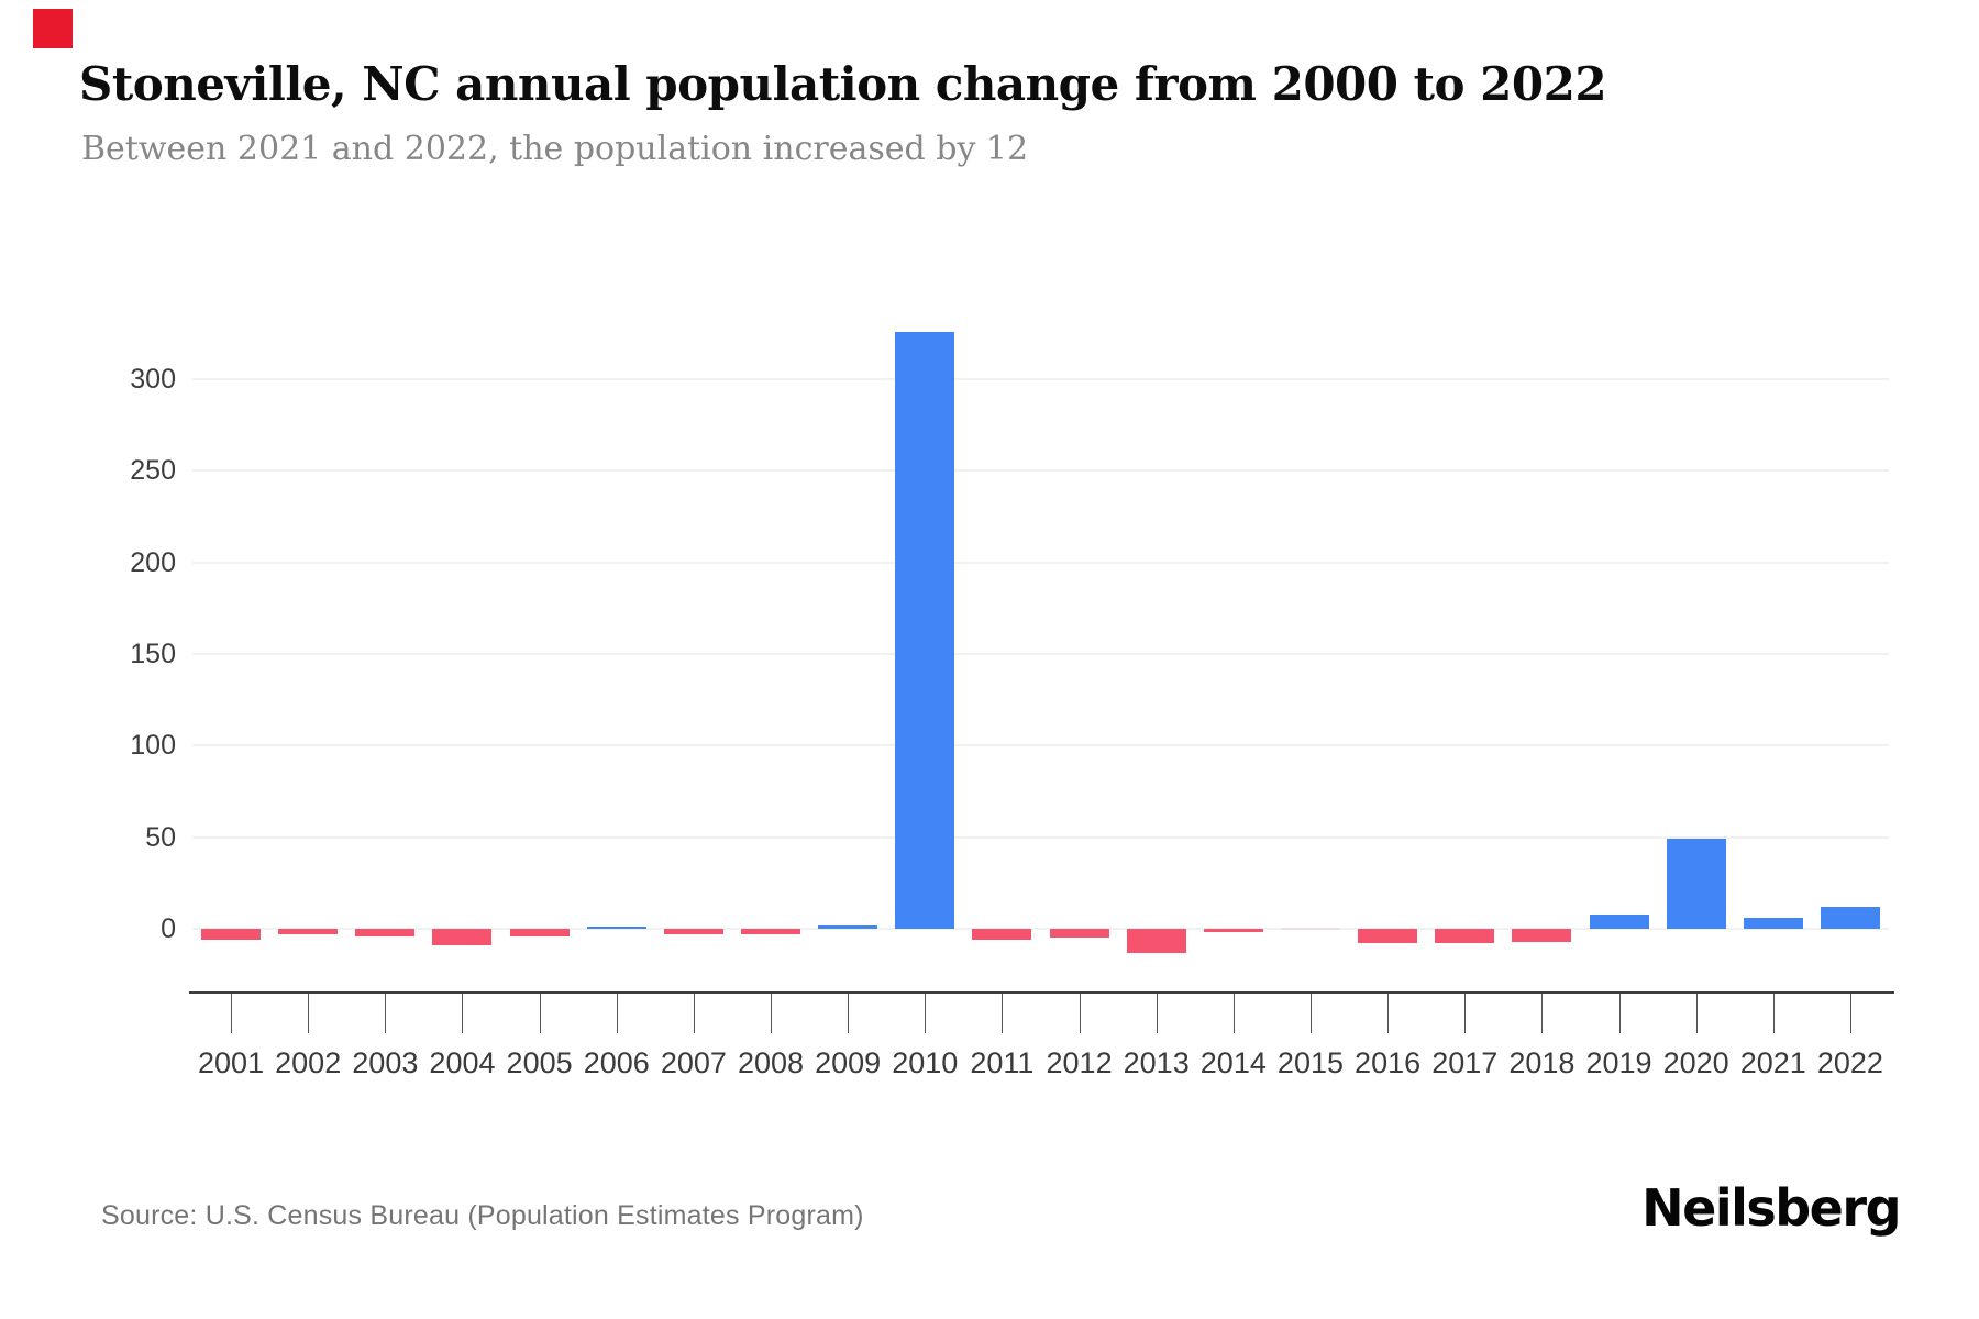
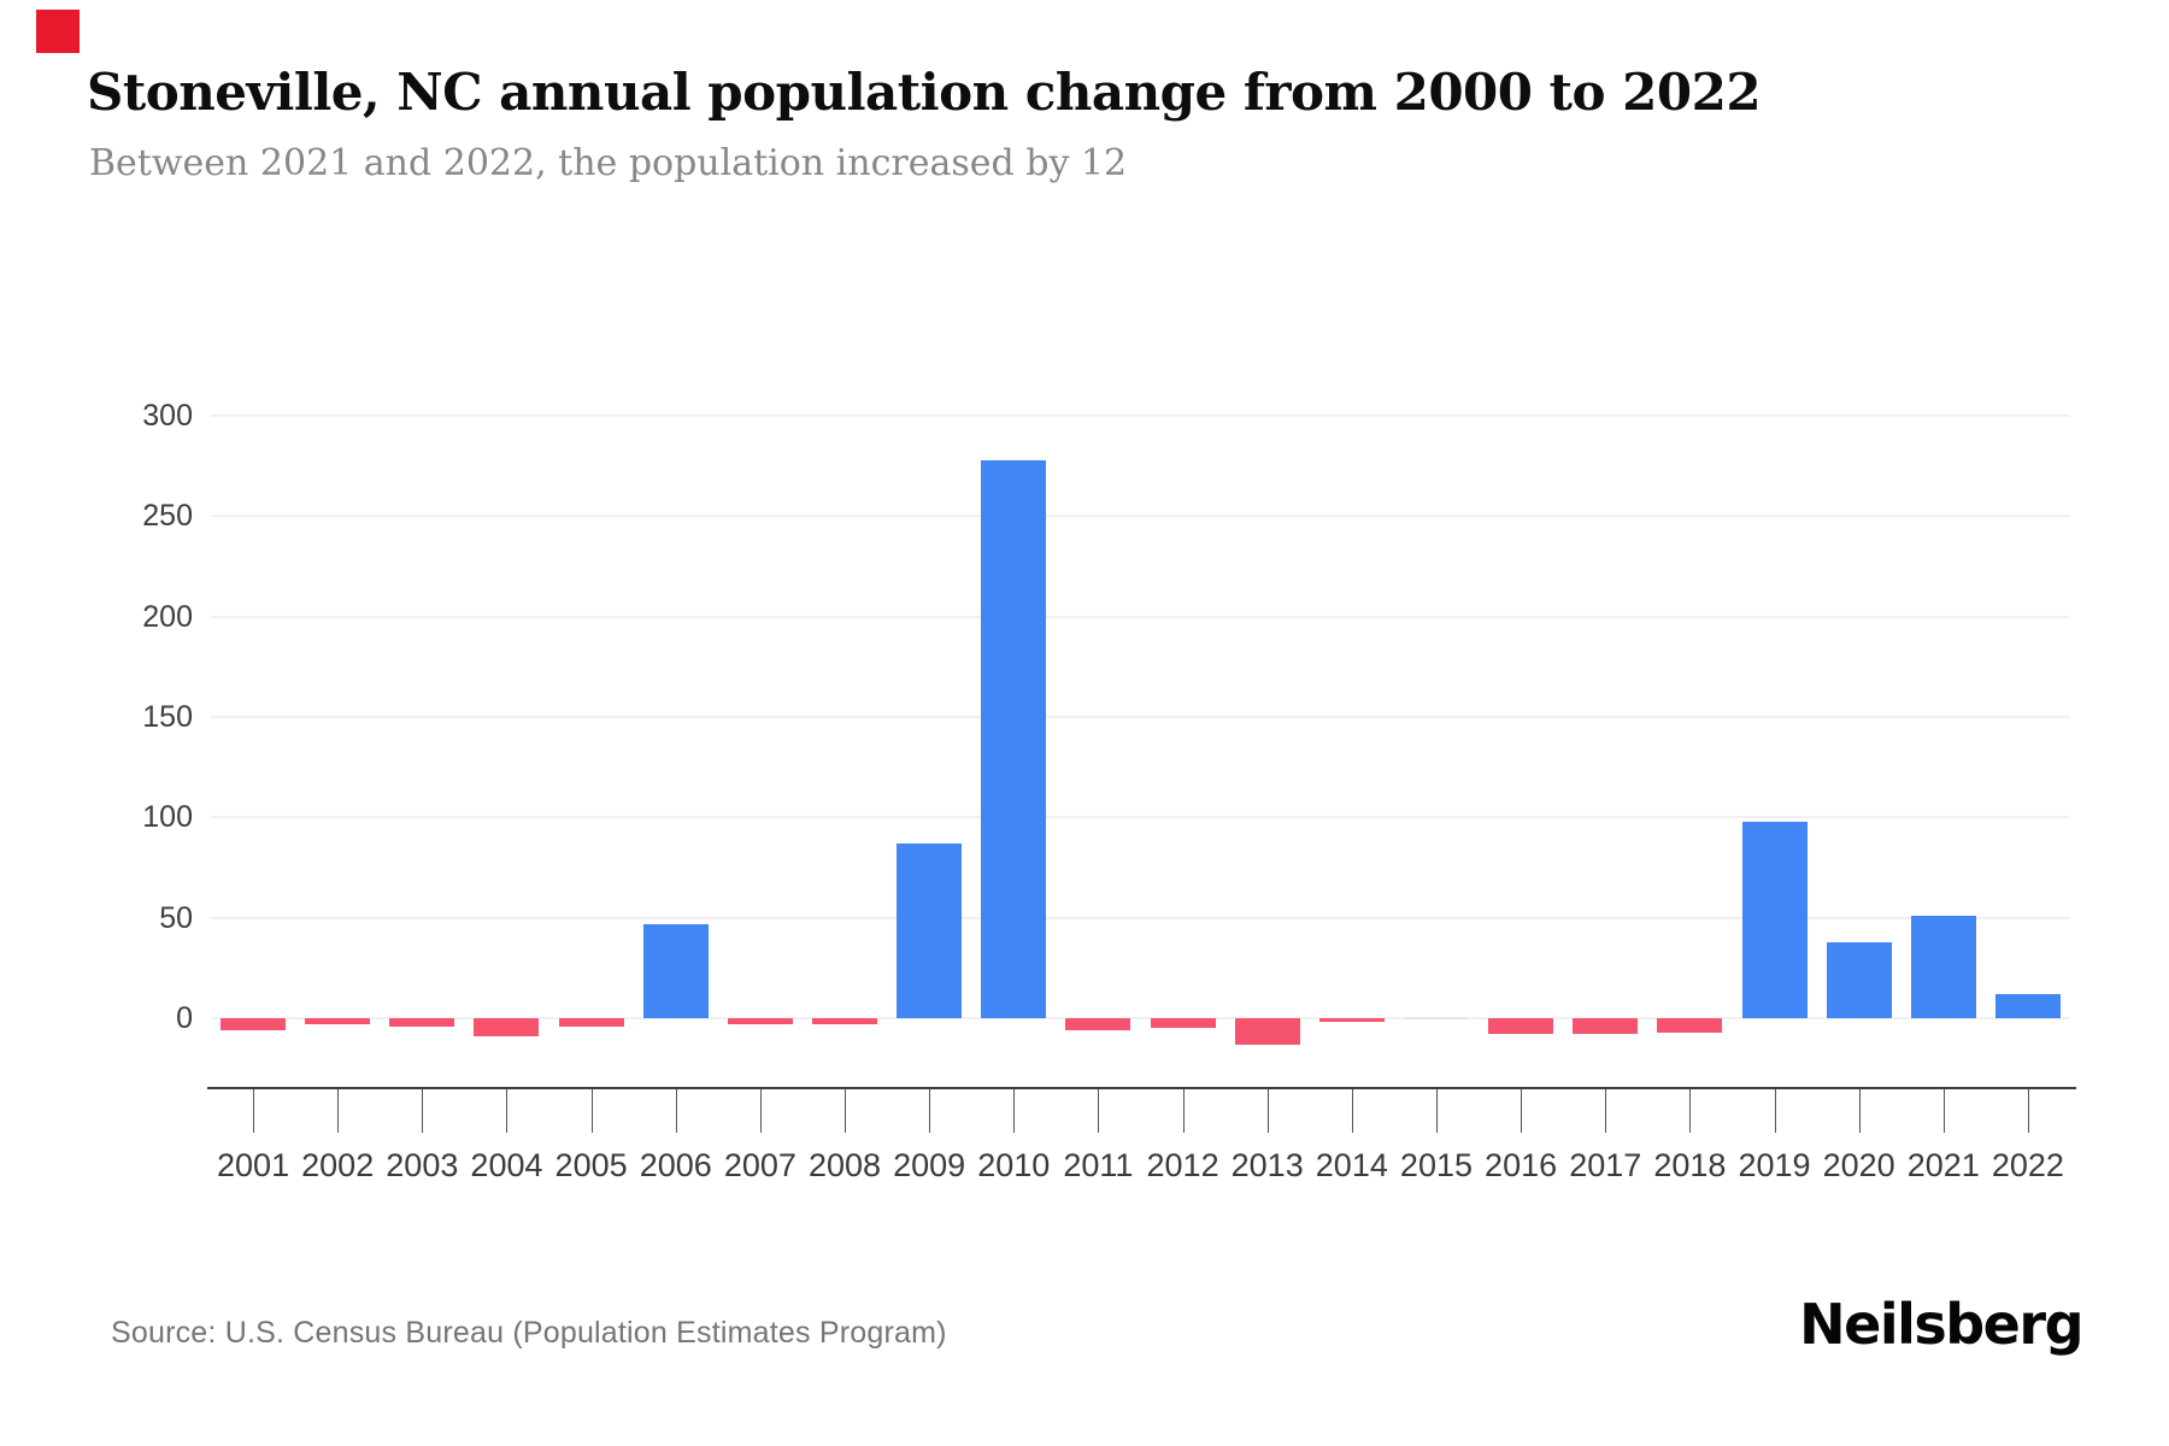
2006: 1 -> 47
2009: 2 -> 87
2010: 326 -> 278
2019: 8 -> 98
2020: 49 -> 38
2021: 6 -> 51
